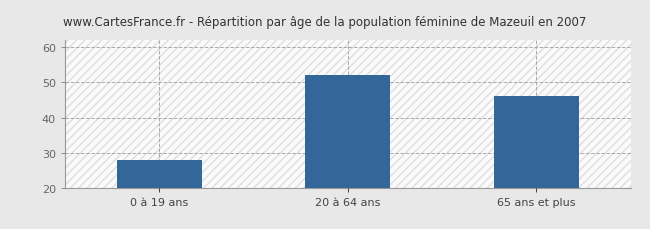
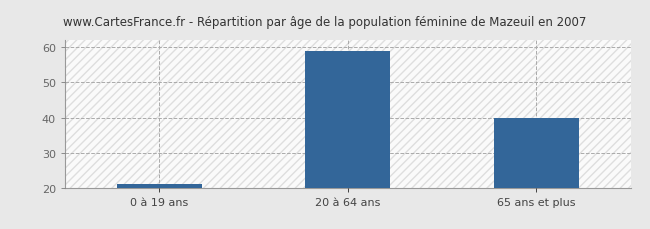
0 à 19 ans: 28 -> 21
20 à 64 ans: 52 -> 59
65 ans et plus: 46 -> 40
